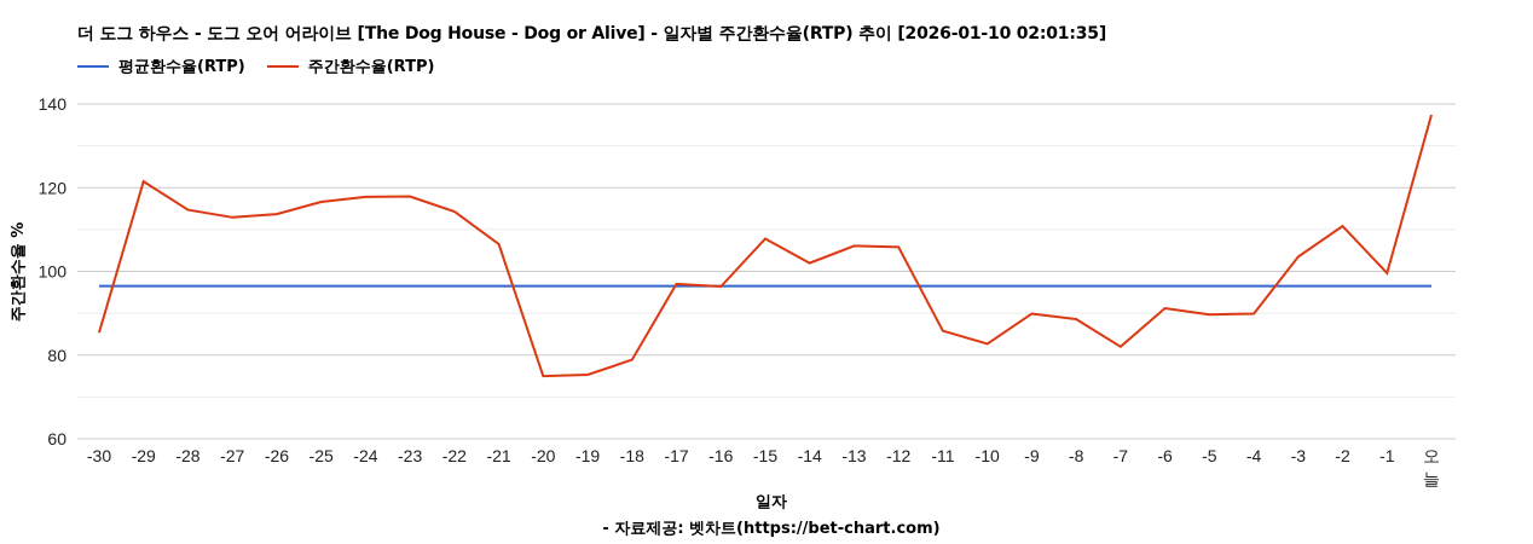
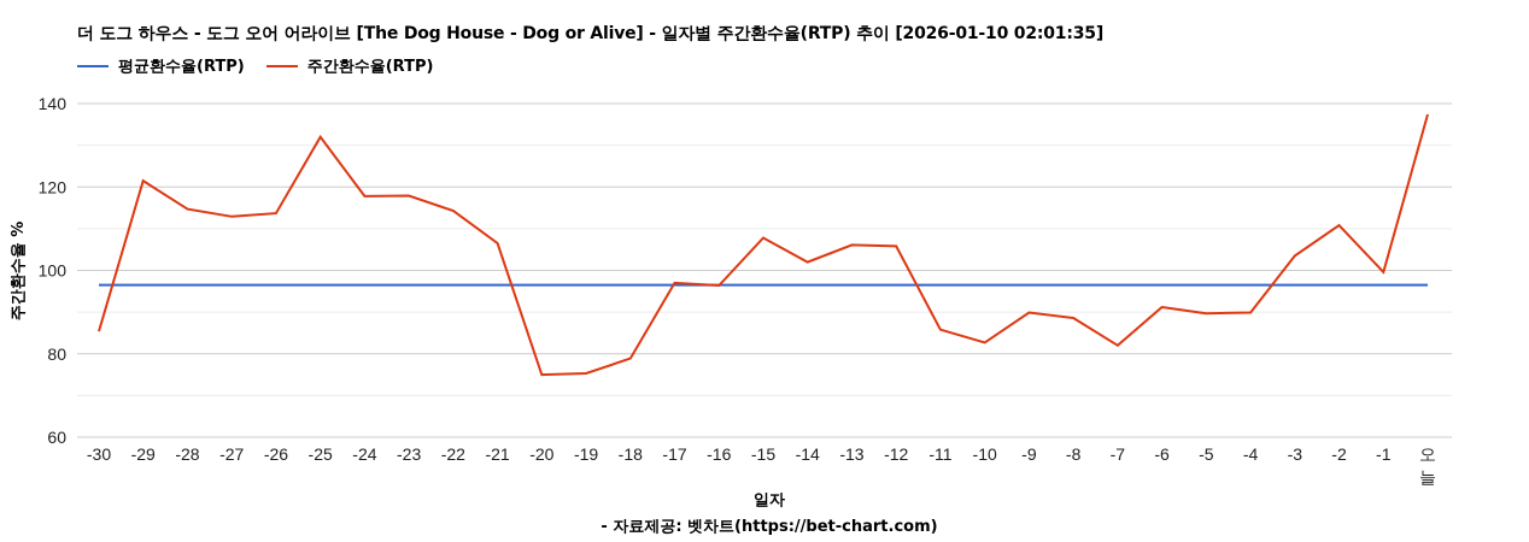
주간환수율(RTP)/-25: 117 -> 132
